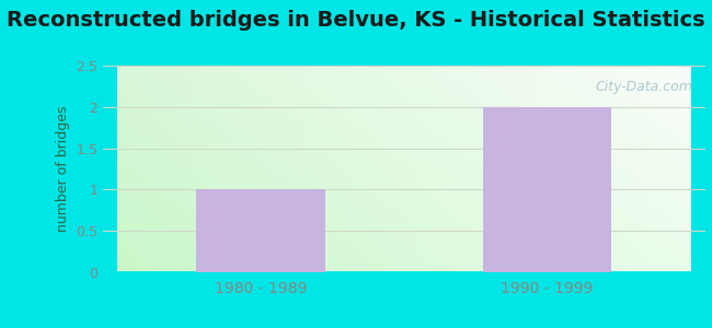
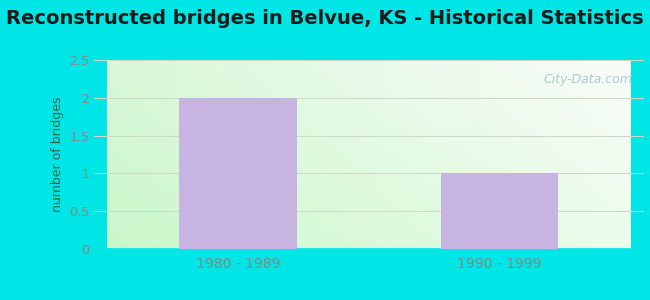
1980 - 1989: 1 -> 2
1990 - 1999: 2 -> 1
